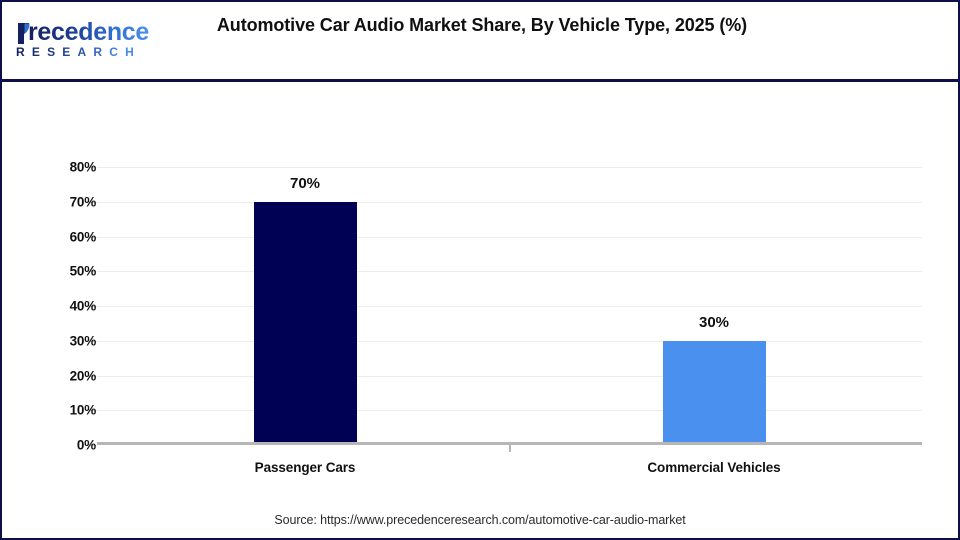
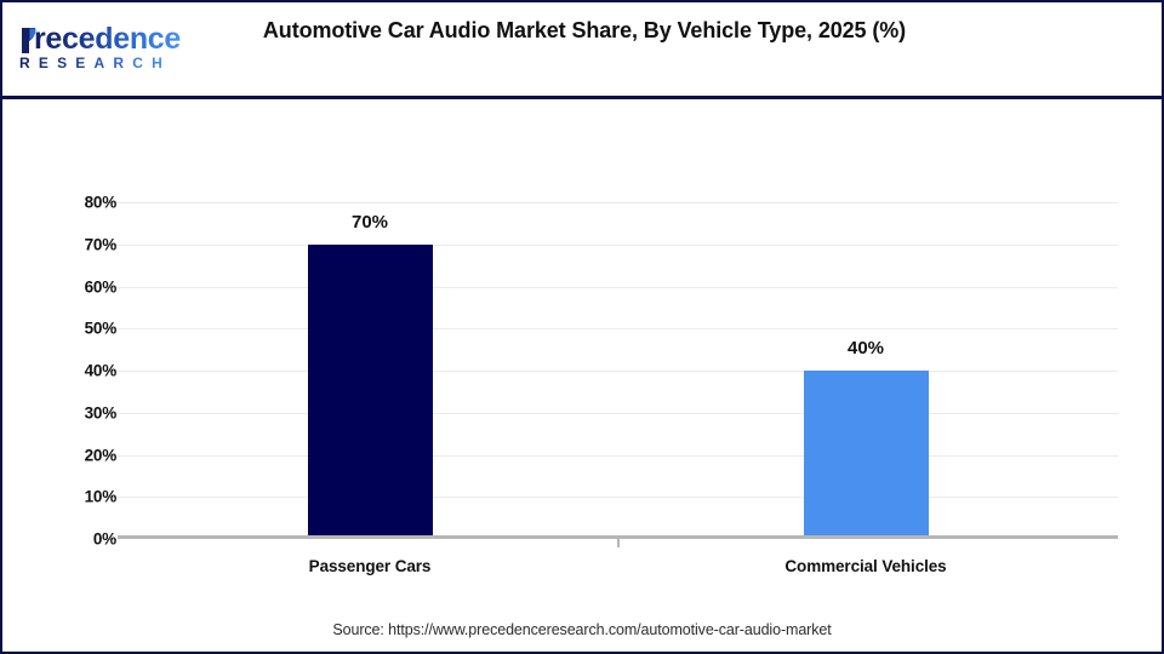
Commercial Vehicles: 30% -> 40%
